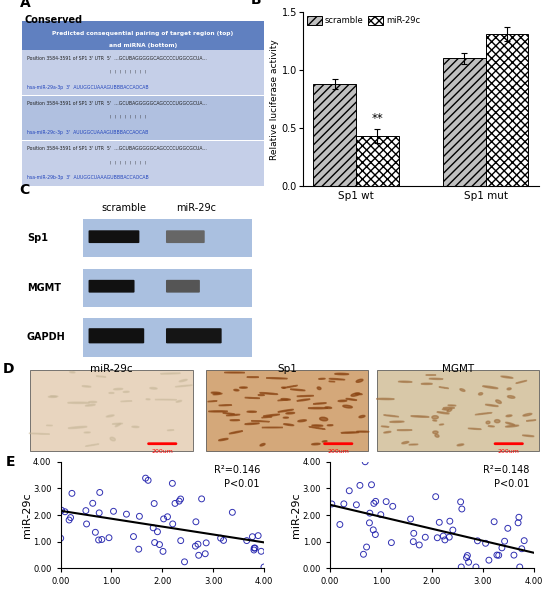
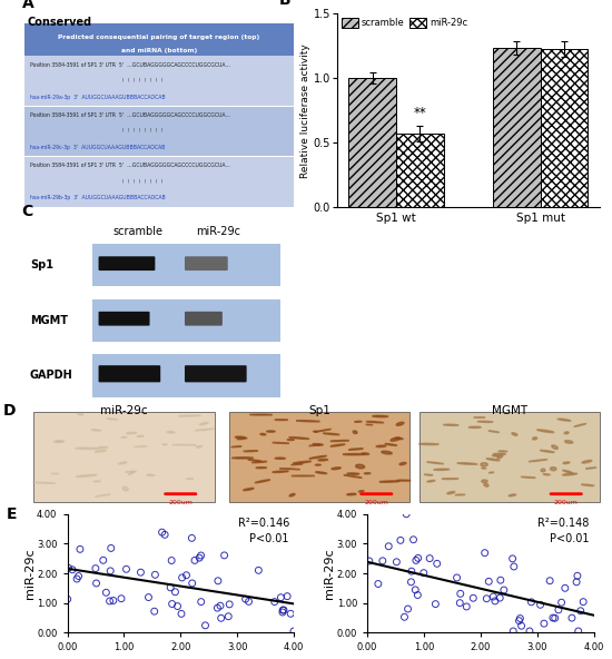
scramble/Sp1 wt: 0.88 -> 1.00
miR-29c/Sp1 wt: 0.43 -> 0.57
scramble/Sp1 mut: 1.10 -> 1.23
miR-29c/Sp1 mut: 1.31 -> 1.22
